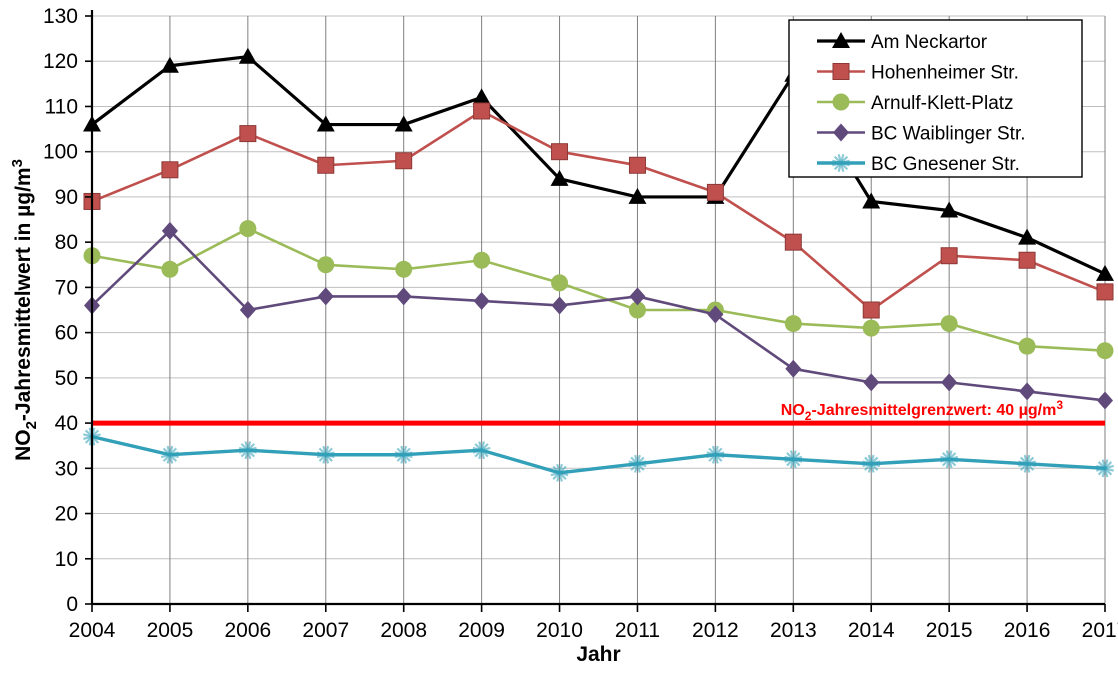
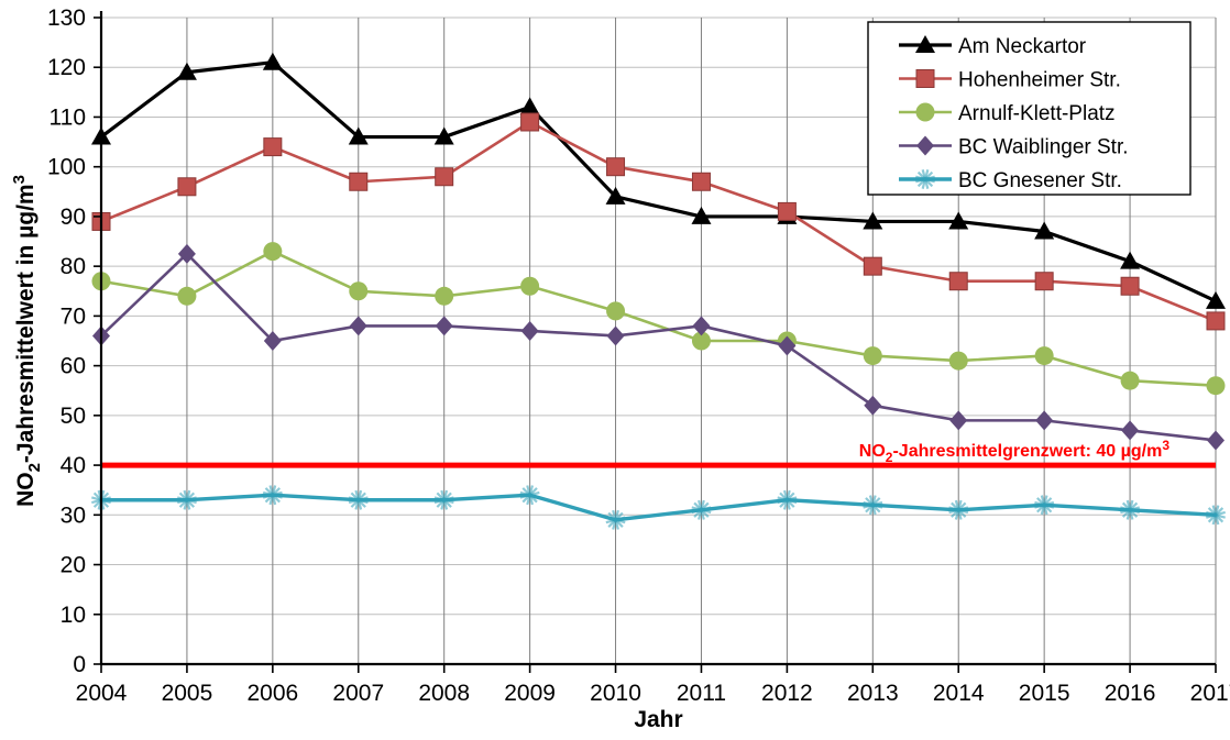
BC Gnesener Str./2004: 37 -> 33
Am Neckartor/2013: 117 -> 89
Hohenheimer Str./2014: 65 -> 77
